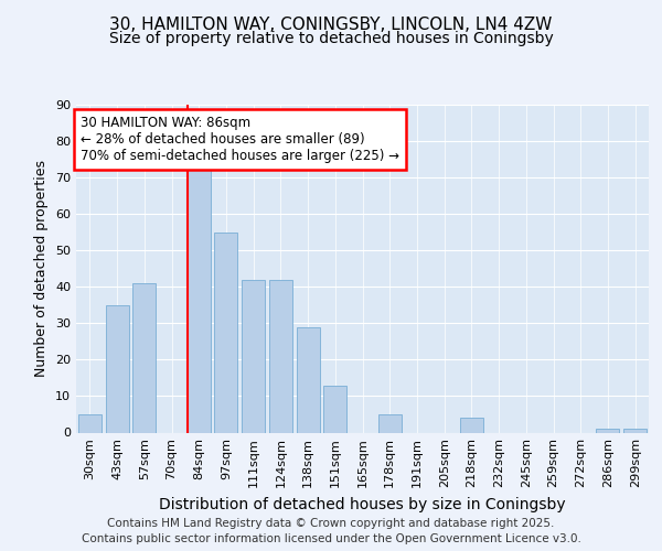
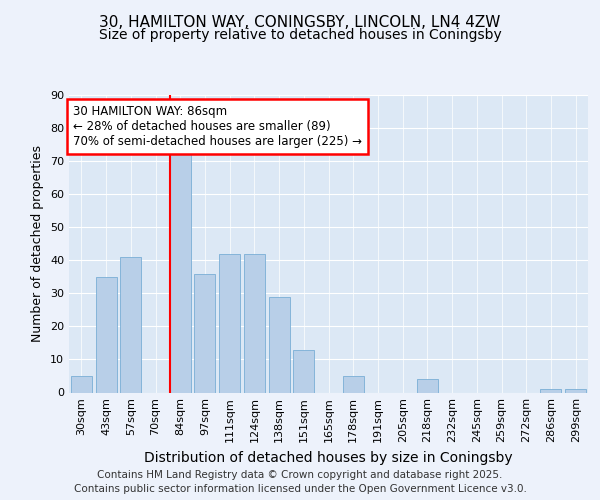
97sqm: 55 -> 36
